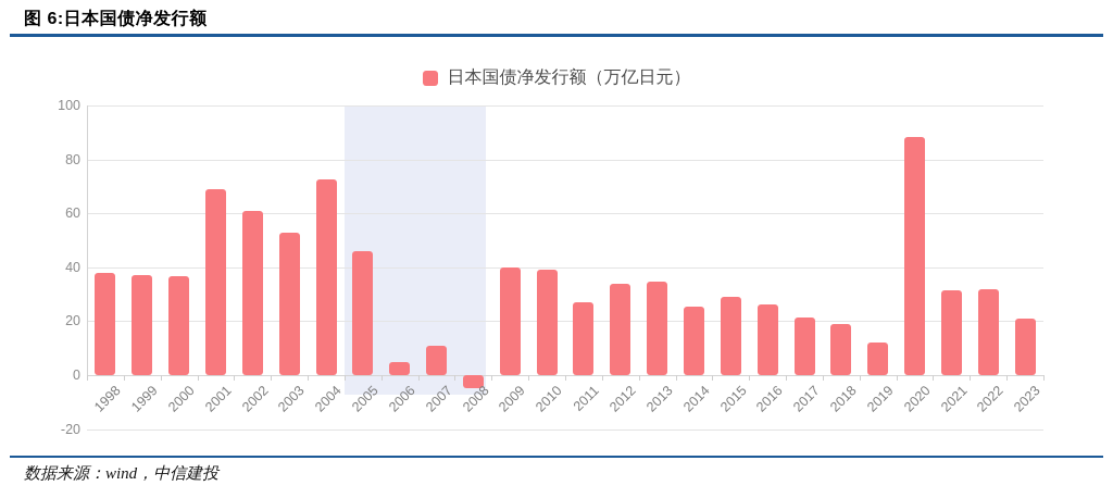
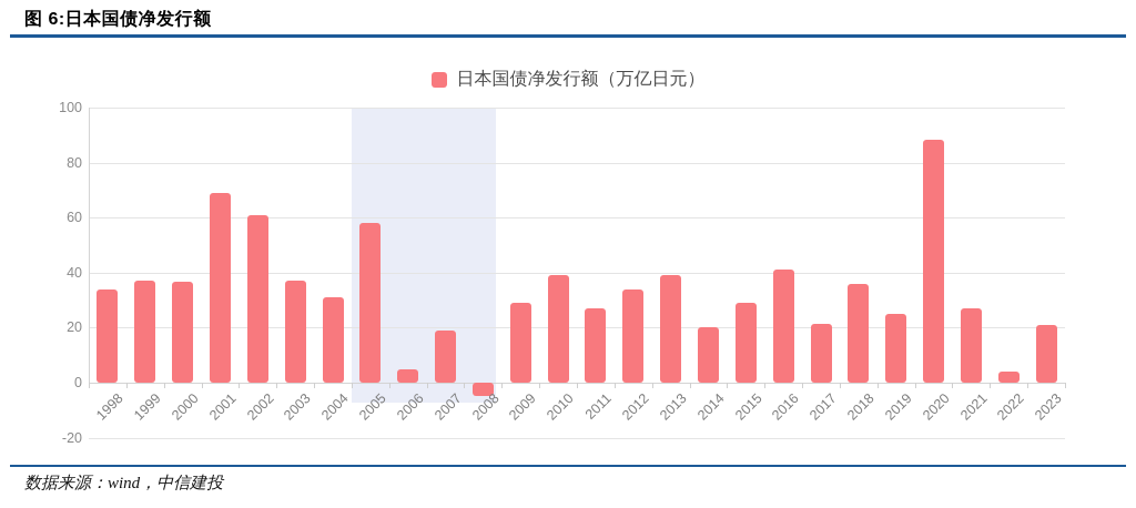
1998: 38 -> 34
2003: 53 -> 37
2004: 72 -> 31
2005: 46 -> 58
2007: 11 -> 19
2009: 40 -> 29
2013: 34 -> 39
2014: 26 -> 20
2016: 26 -> 41
2018: 19 -> 36
2019: 12 -> 25
2021: 32 -> 27
2022: 32 -> 4
